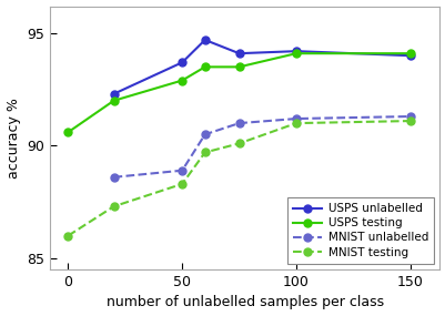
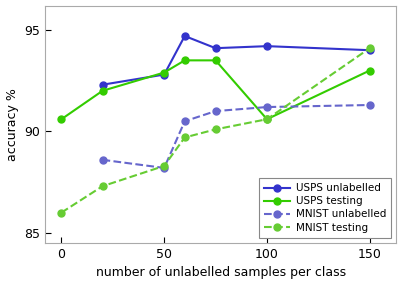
USPS unlabelled/50: 93.7 -> 92.8
MNIST unlabelled/50: 88.9 -> 88.2
USPS testing/100: 94.1 -> 90.6
MNIST testing/100: 91.0 -> 90.6
USPS testing/150: 94.1 -> 93.0
MNIST testing/150: 91.1 -> 94.1
